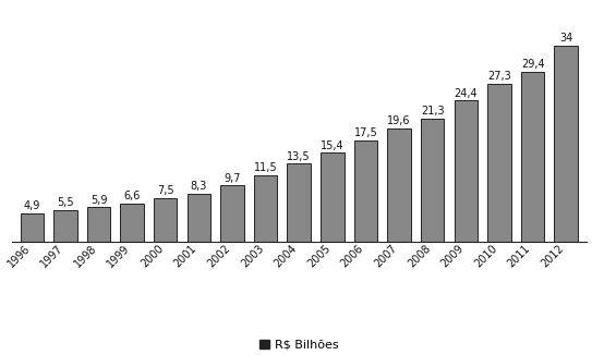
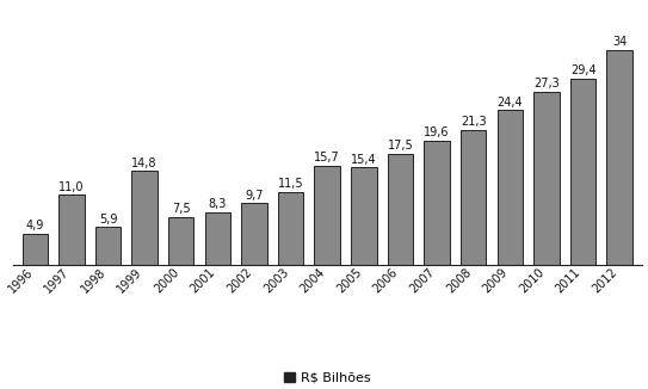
1997: 5,5 -> 11,0
1999: 6,6 -> 14,8
2004: 13,5 -> 15,7
